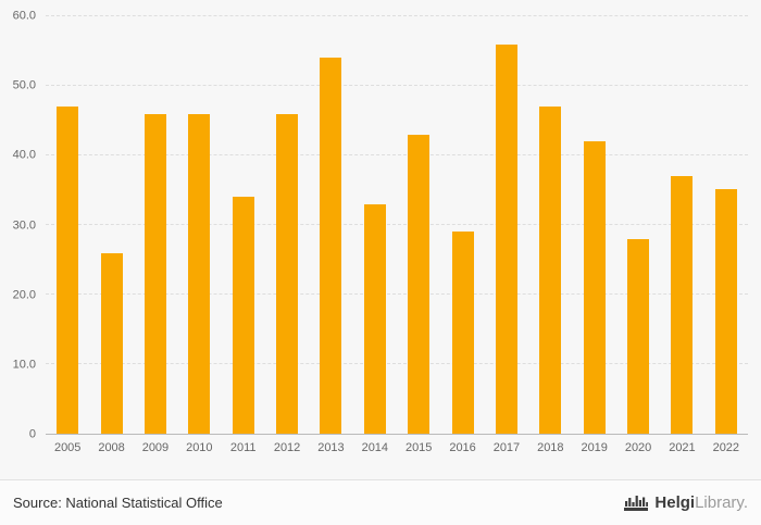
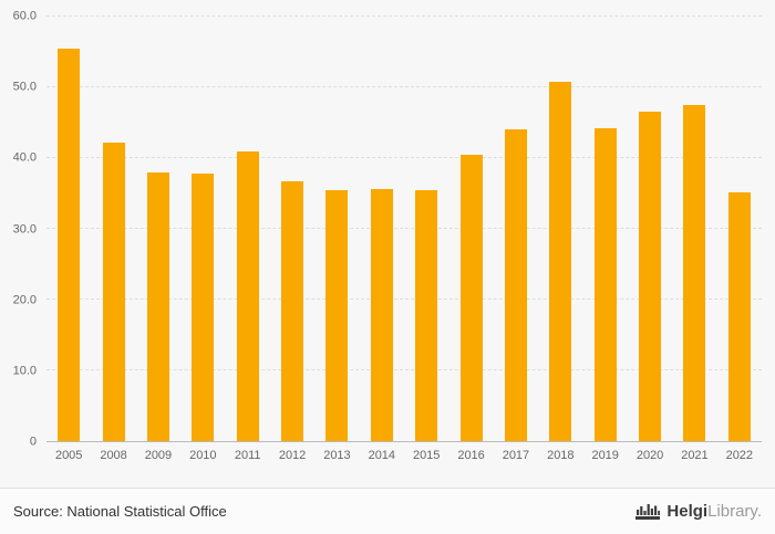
2005: 47 -> 56
2008: 26 -> 42
2009: 46 -> 38
2010: 46 -> 38
2011: 34 -> 41
2012: 46 -> 37
2013: 54 -> 36
2014: 33 -> 36
2015: 43 -> 36
2016: 29 -> 40
2017: 56 -> 44
2018: 47 -> 51
2019: 42 -> 44
2020: 28 -> 46
2021: 37 -> 48
